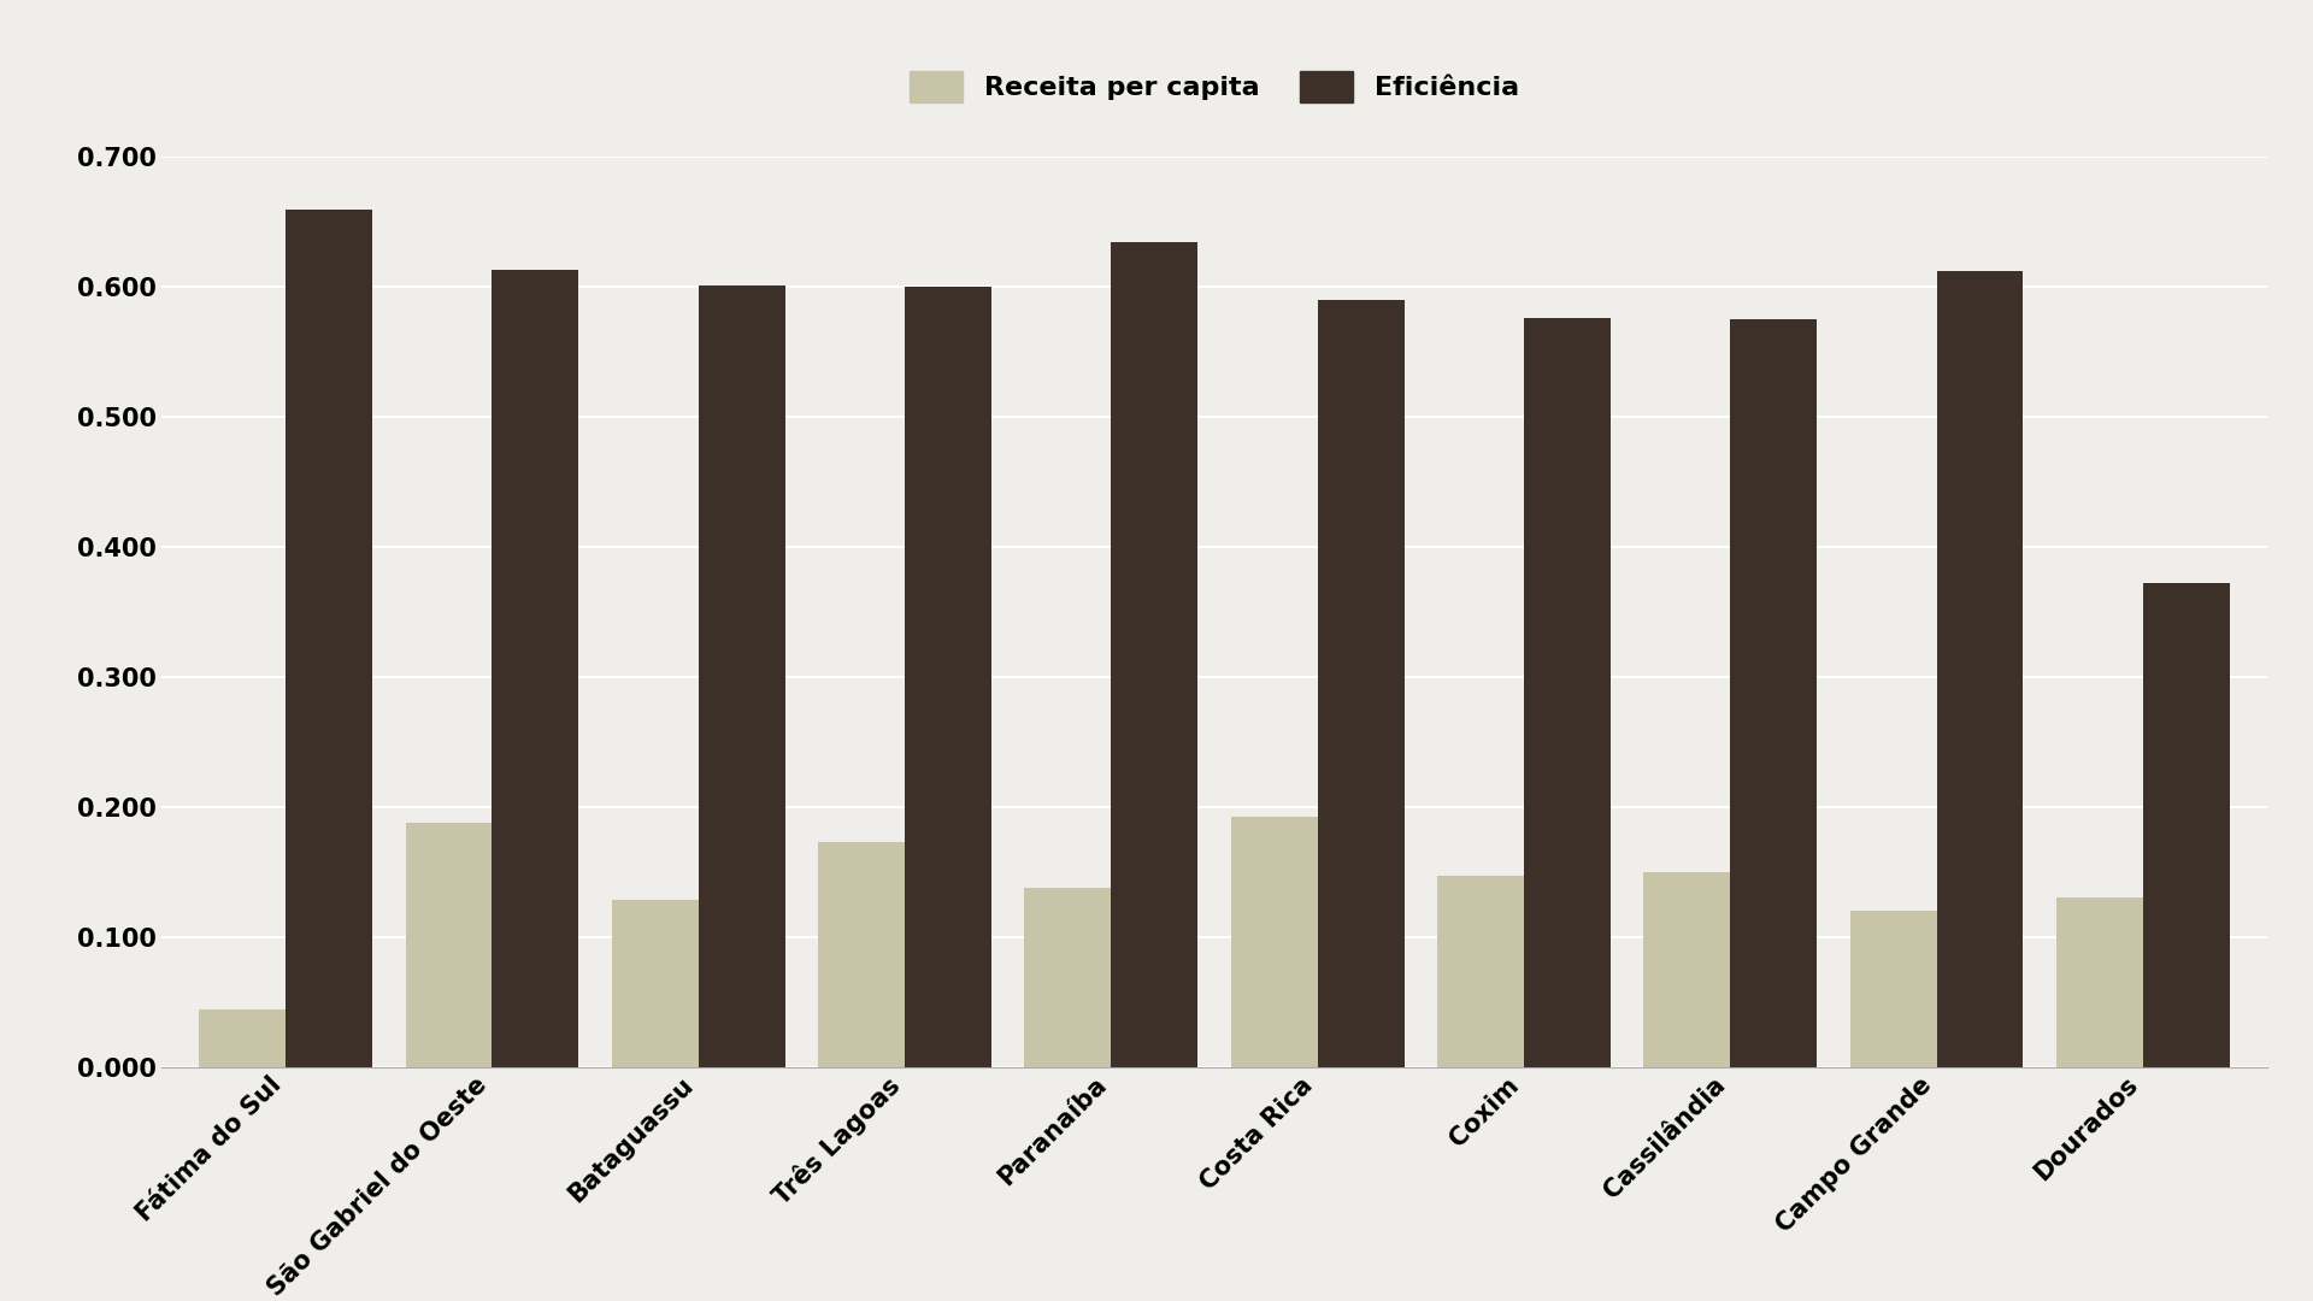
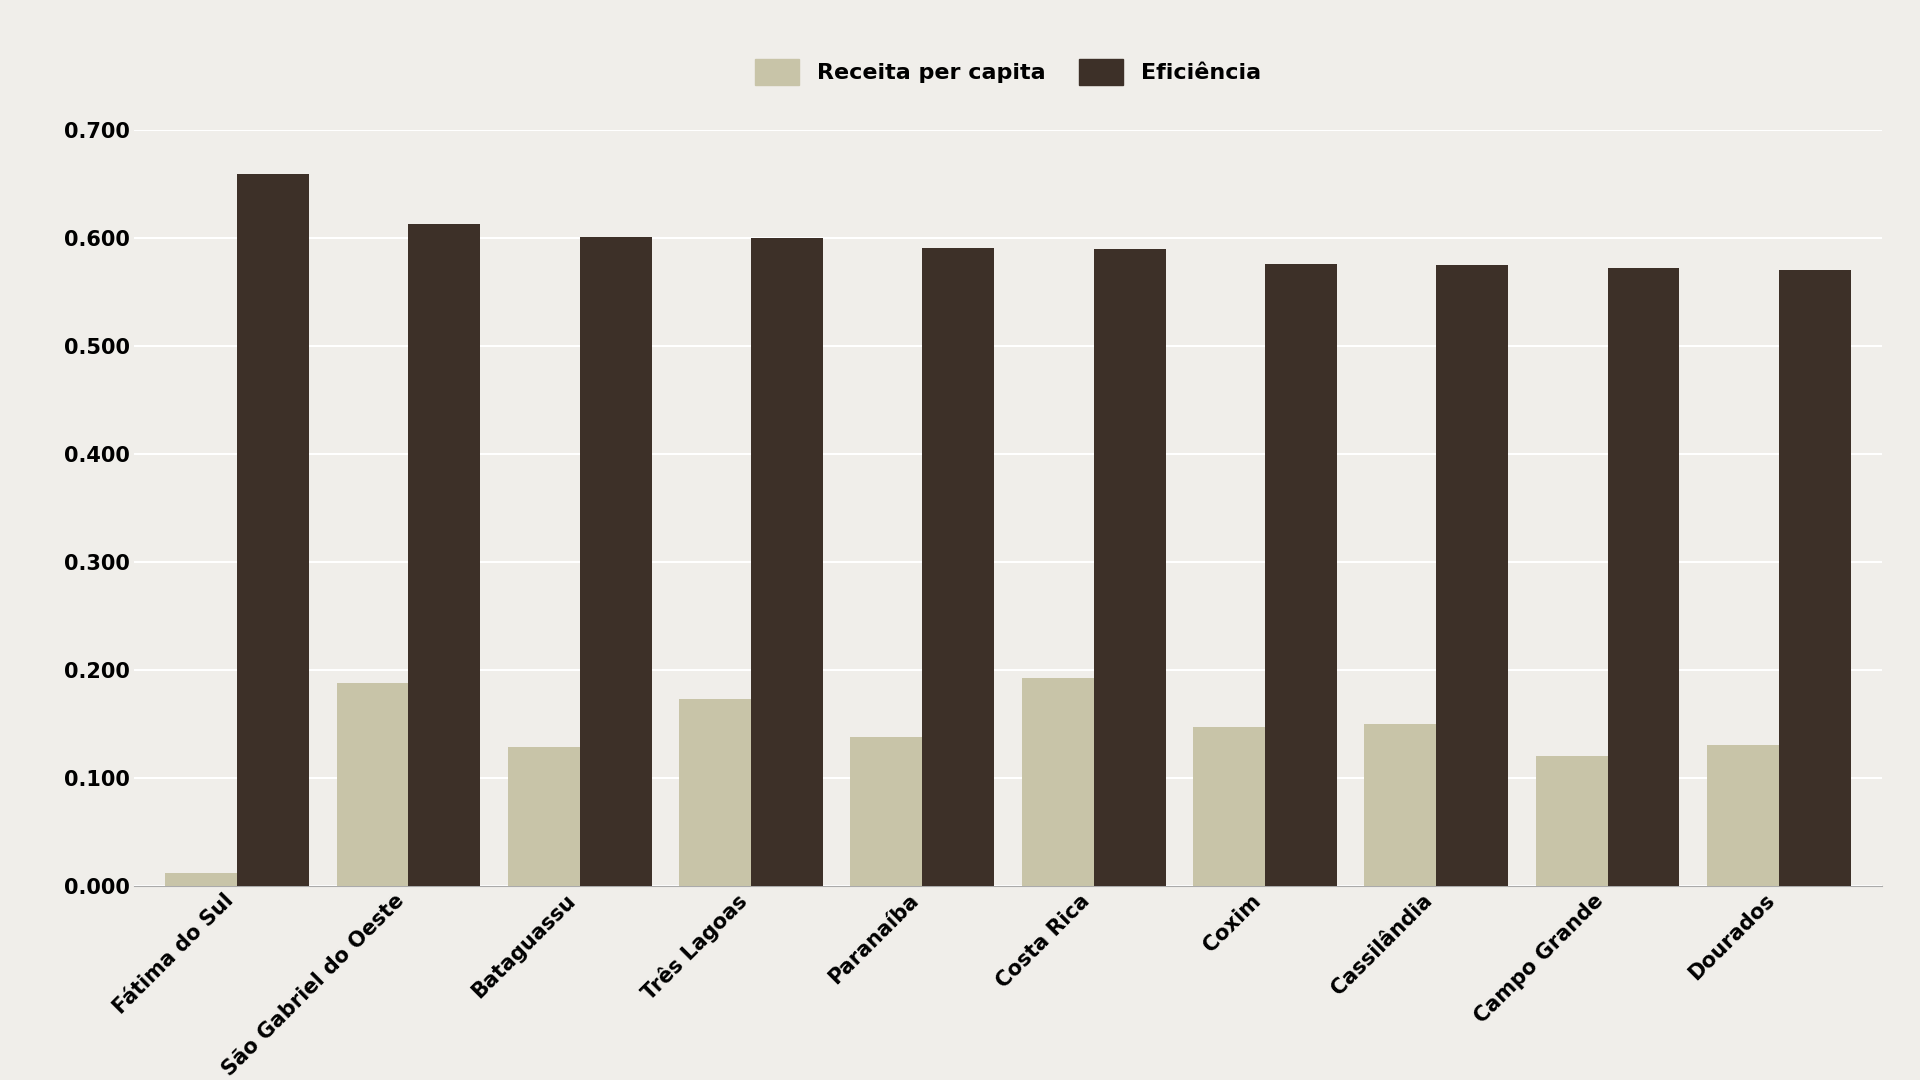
Receita per capita/Fátima do Sul: 0.044 -> 0.012
Eficiência/Paranaíba: 0.634 -> 0.590
Eficiência/Campo Grande: 0.612 -> 0.572
Eficiência/Dourados: 0.372 -> 0.570
